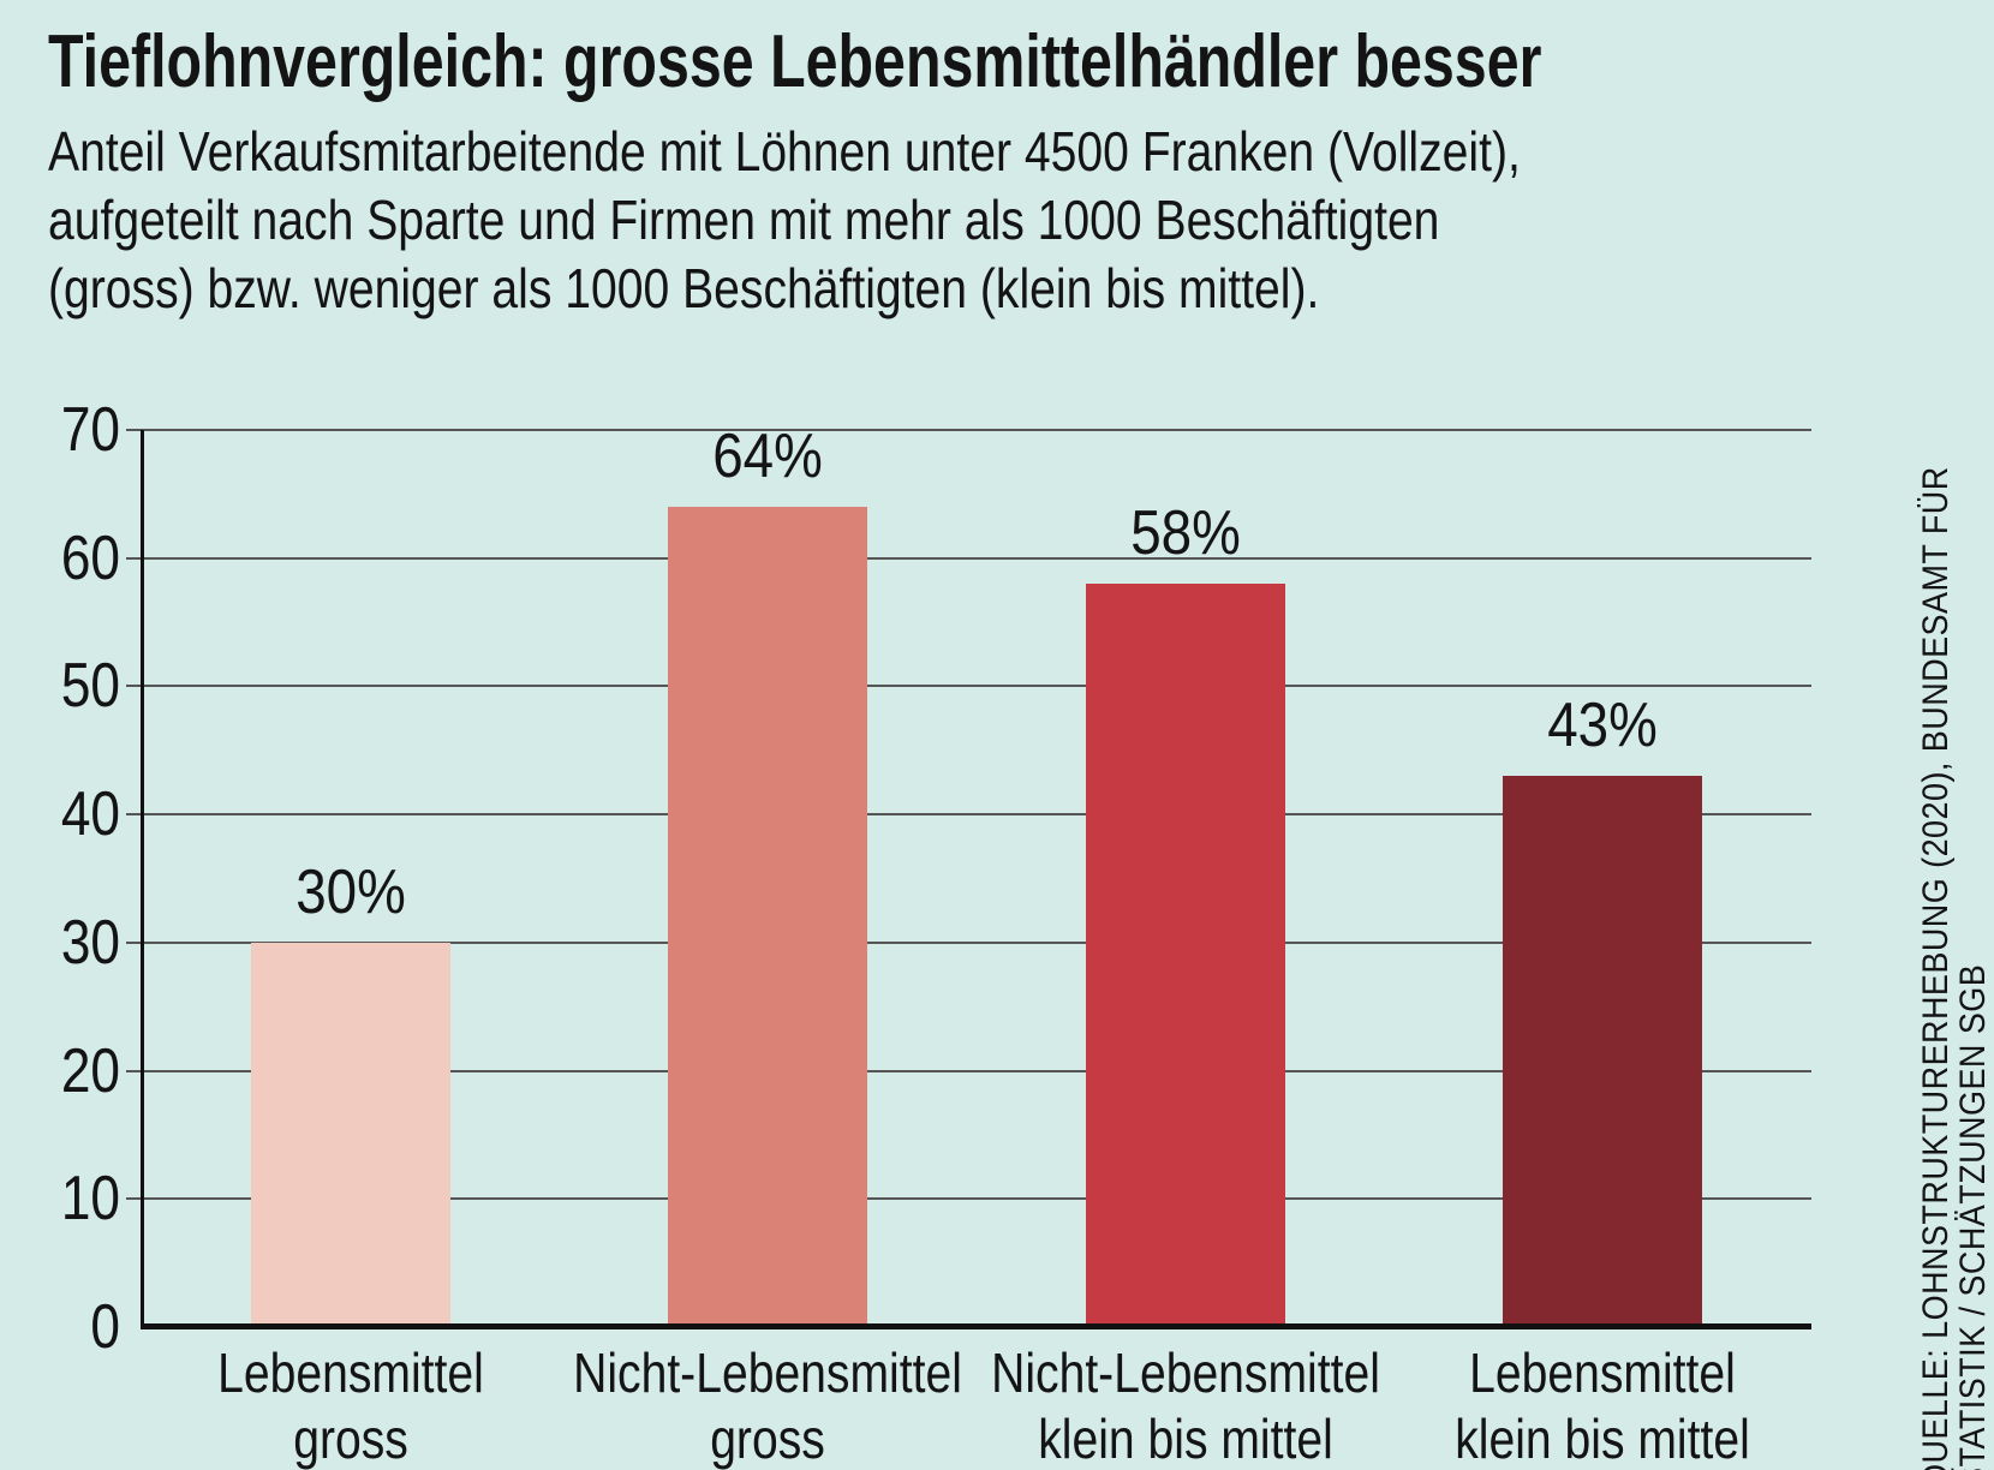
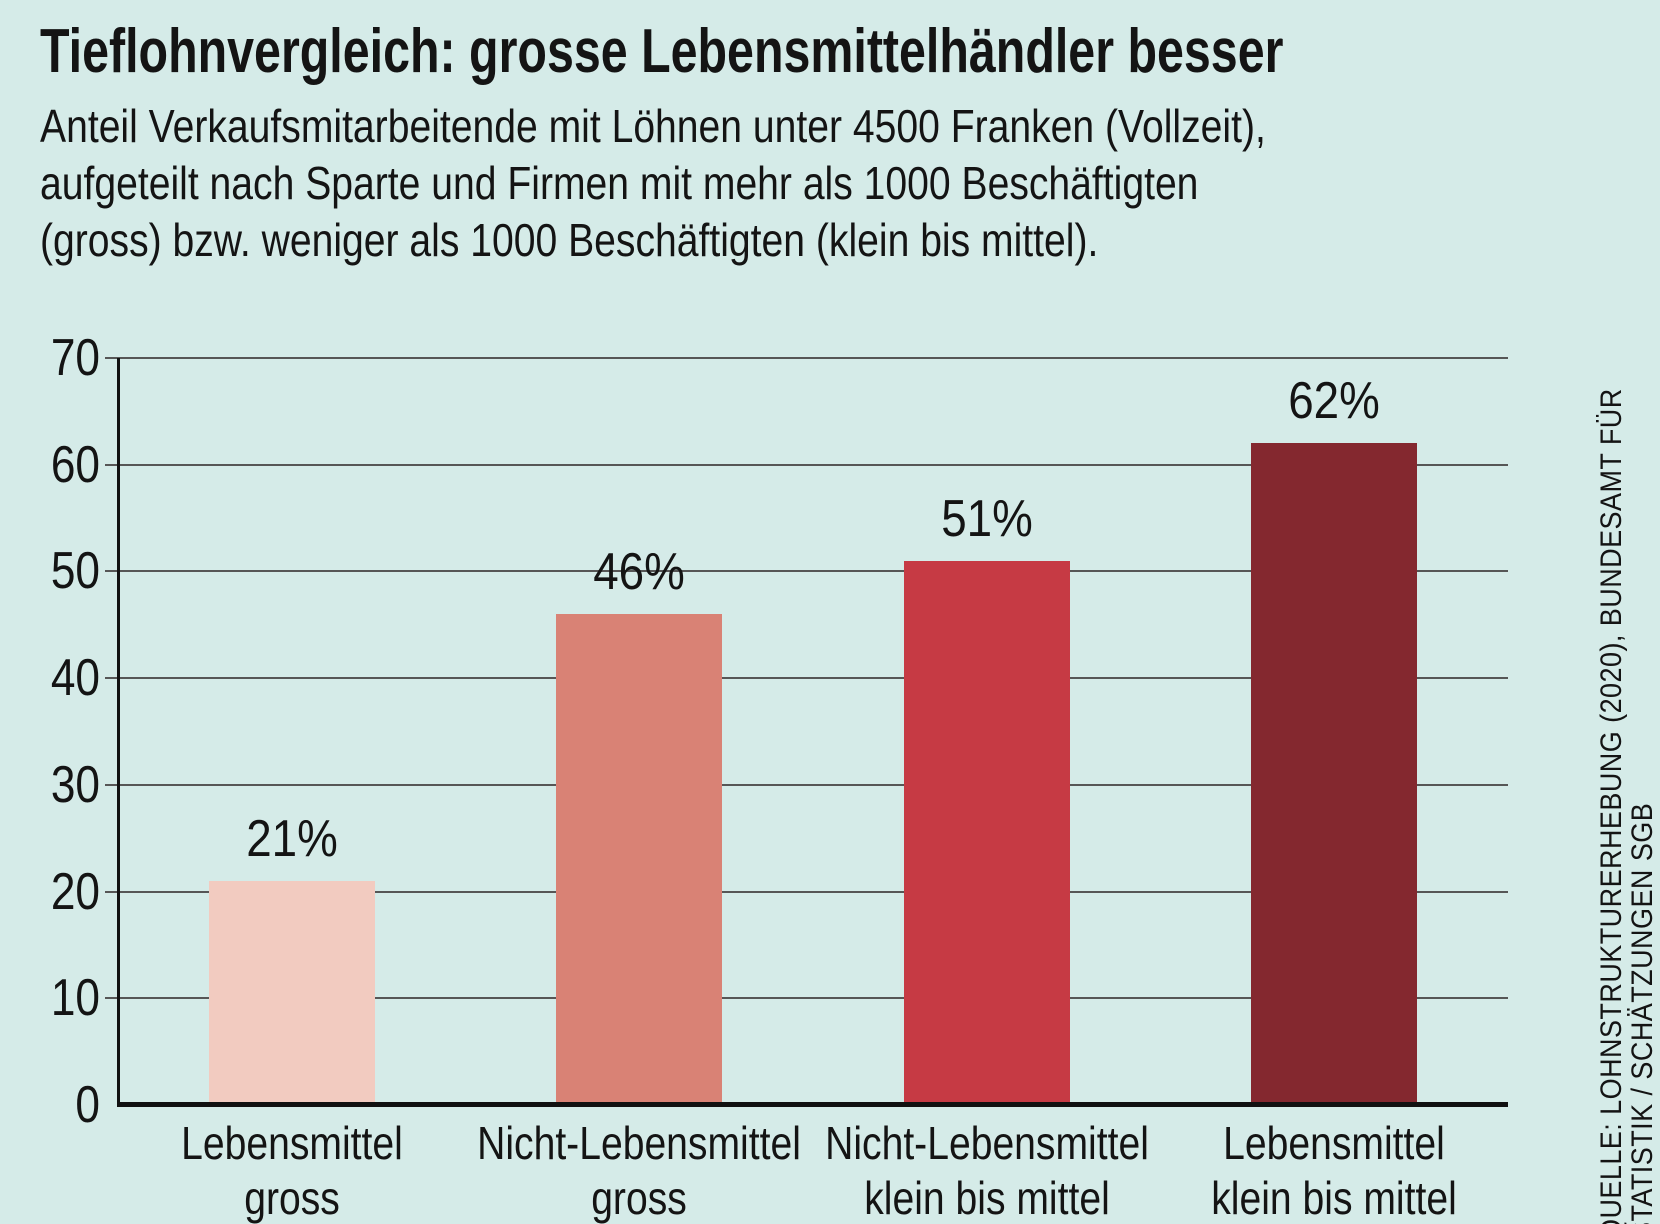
Lebensmittel gross: 30% -> 21%
Nicht-Lebensmittel gross: 64% -> 46%
Nicht-Lebensmittel klein bis mittel: 58% -> 51%
Lebensmittel klein bis mittel: 43% -> 62%
